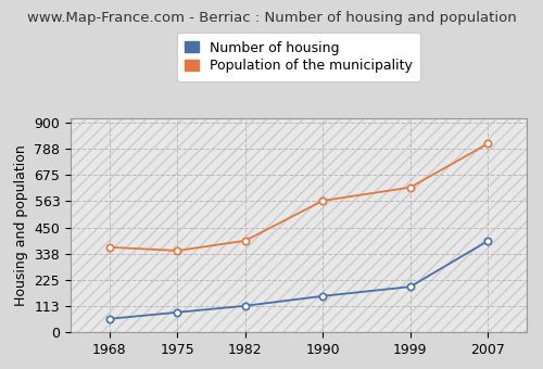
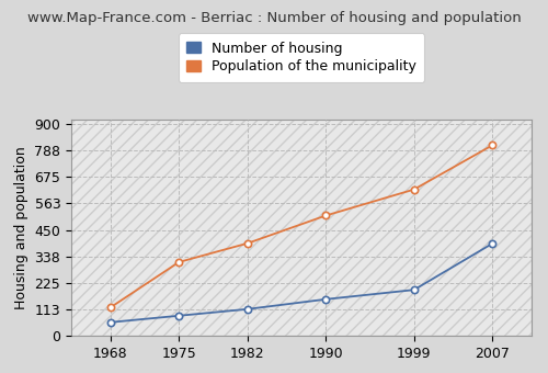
Population of the municipality/1968: 365 -> 120
Population of the municipality/1975: 350 -> 313
Population of the municipality/1990: 565 -> 511
